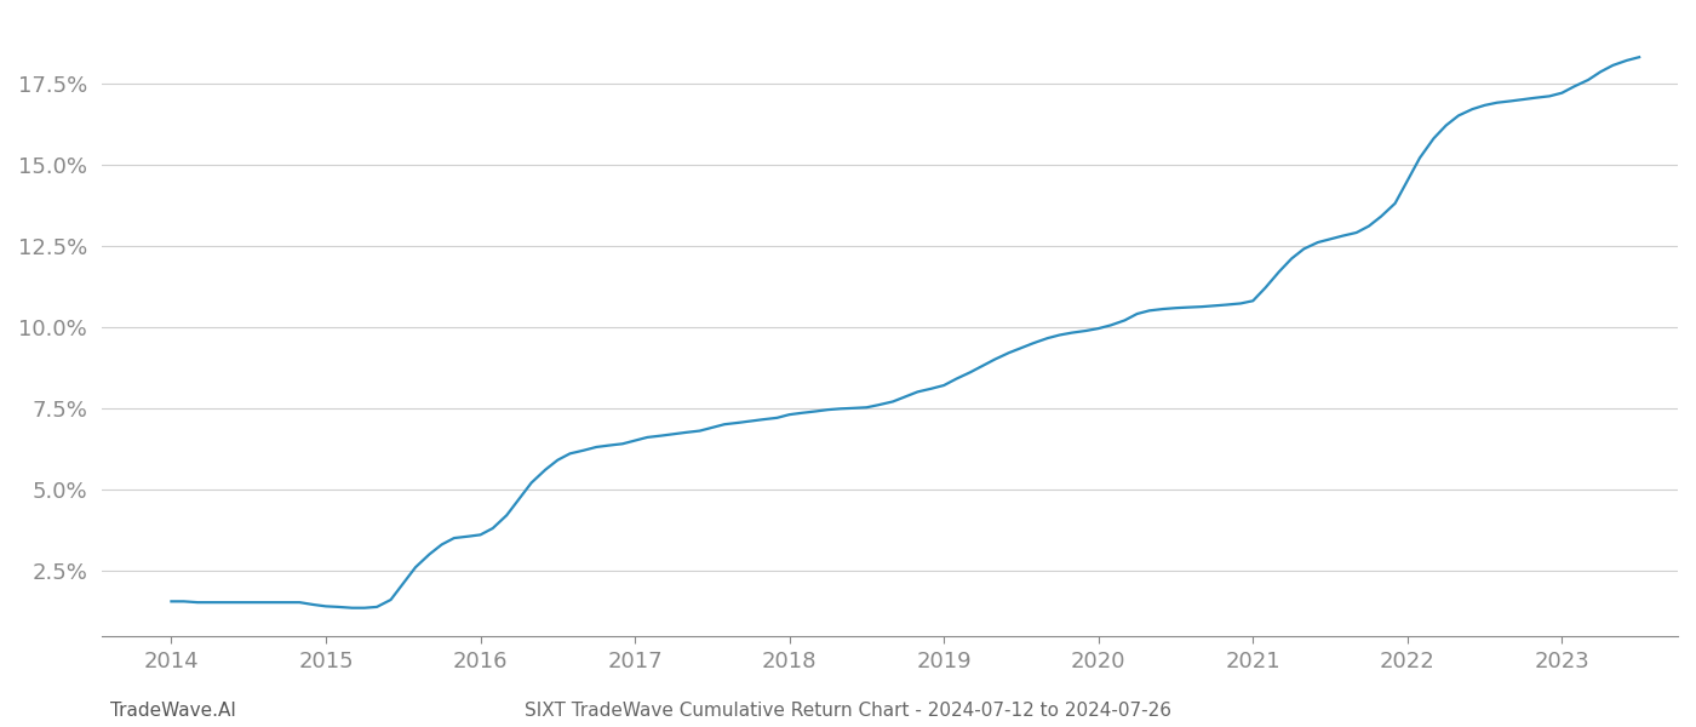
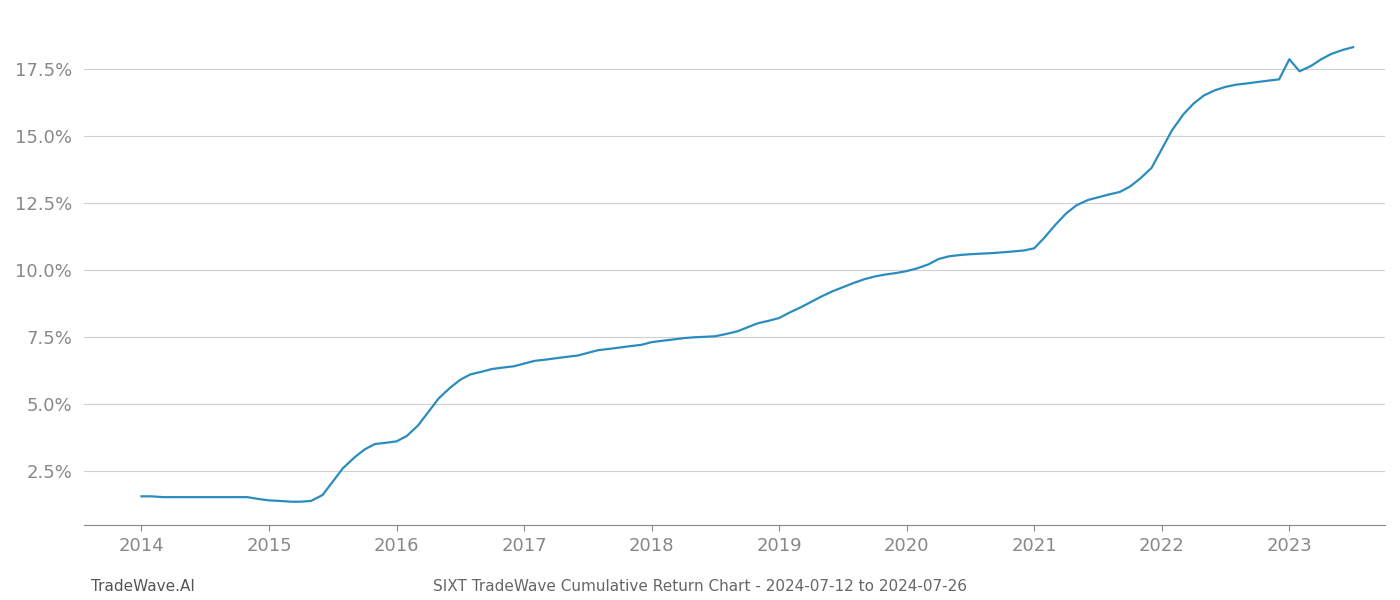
2023: 17.20% -> 17.85%
